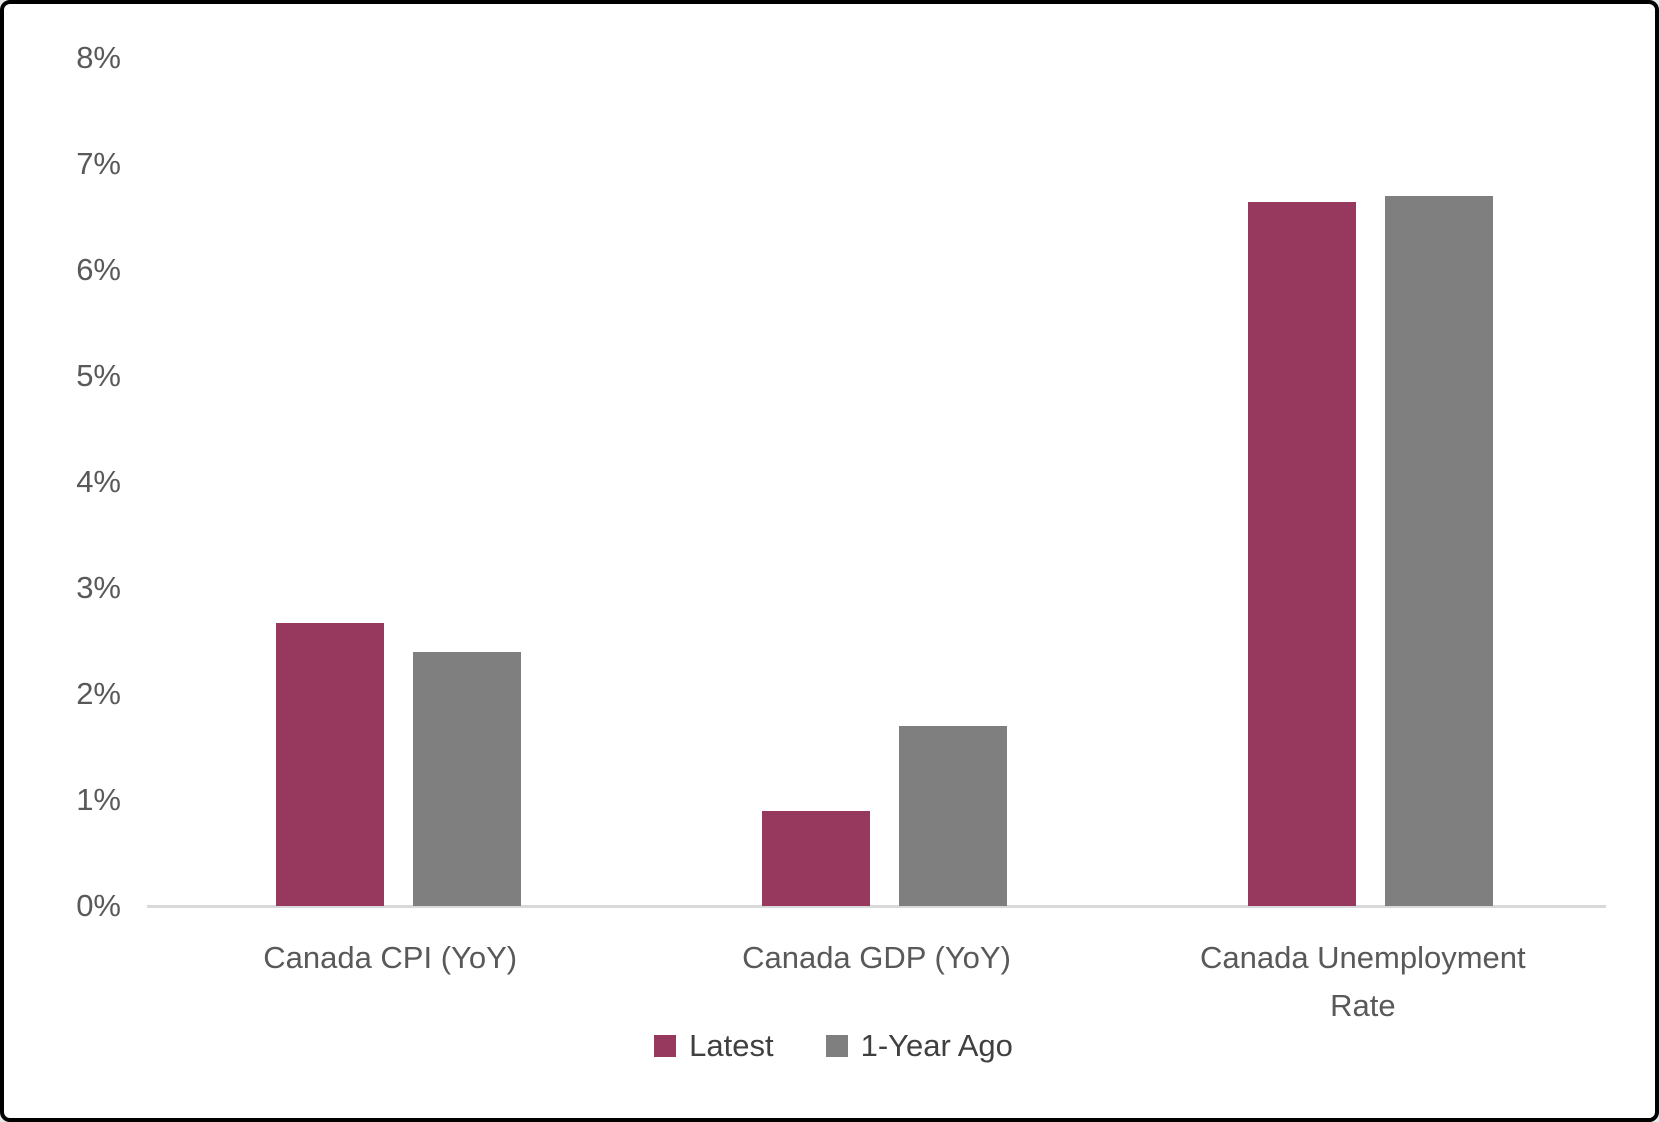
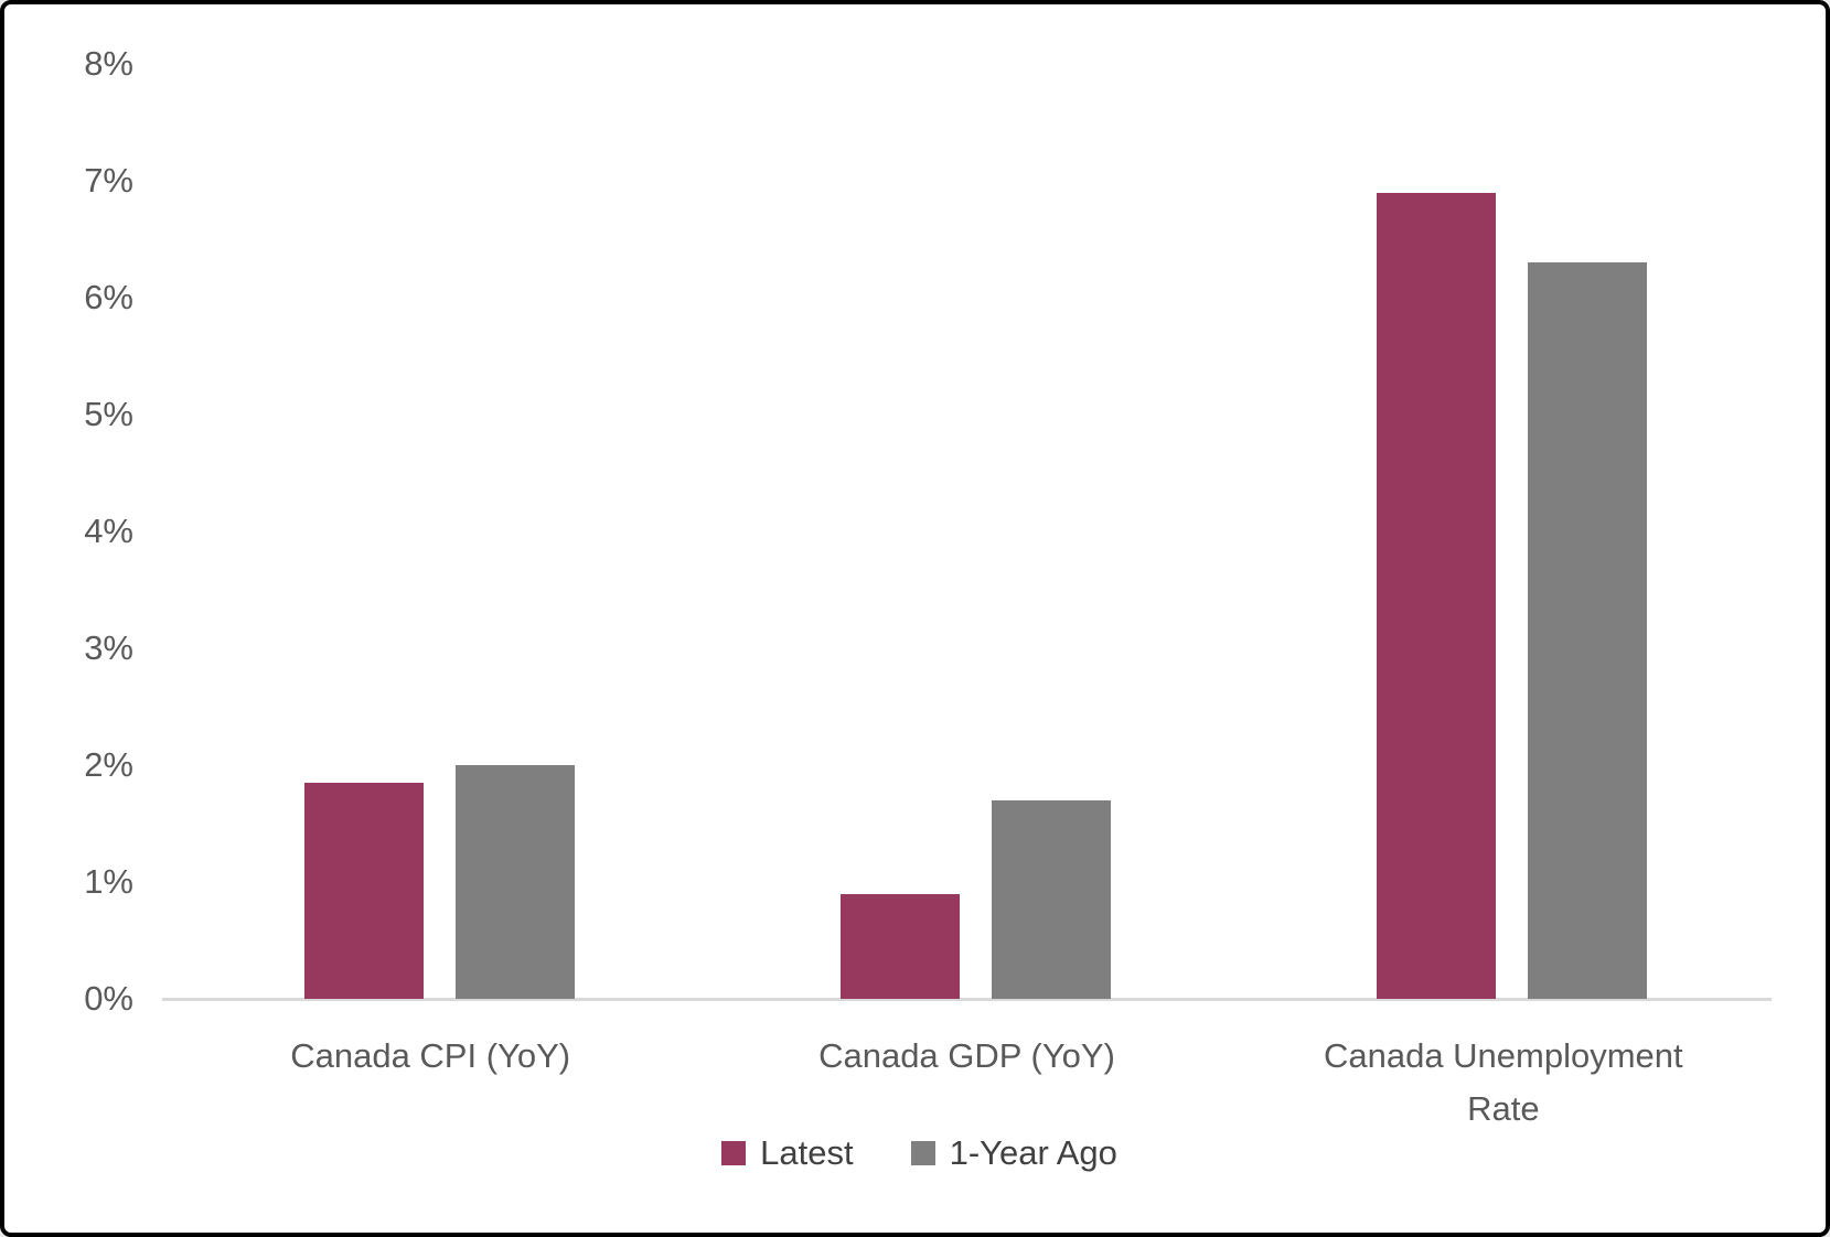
Latest/Canada CPI (YoY): 2.67% -> 1.85%
1-Year Ago/Canada CPI (YoY): 2.4% -> 2.0%
Latest/Canada Unemployment Rate: 6.64% -> 6.90%
1-Year Ago/Canada Unemployment Rate: 6.7% -> 6.3%
